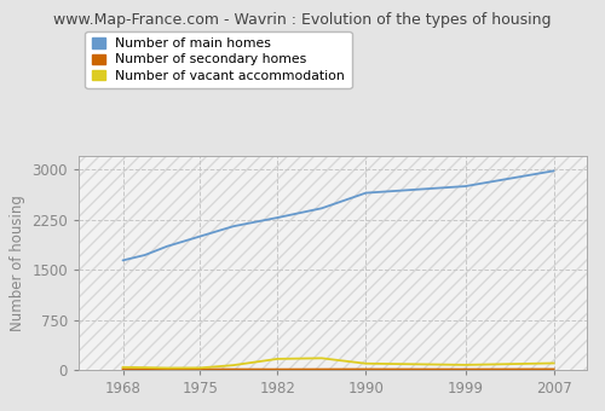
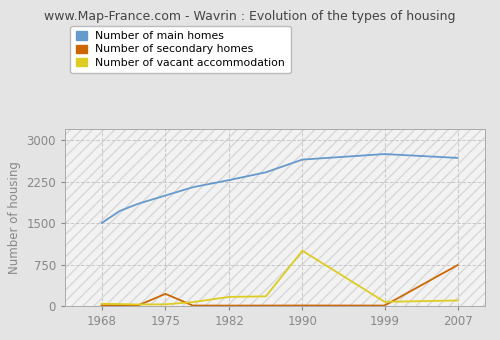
Number of main homes/1968: 1640 -> 1500
Number of secondary homes/1975: 10 -> 220
Number of vacant accommodation/1990: 100 -> 1000
Number of main homes/2007: 2980 -> 2680
Number of secondary homes/2007: 10 -> 740
